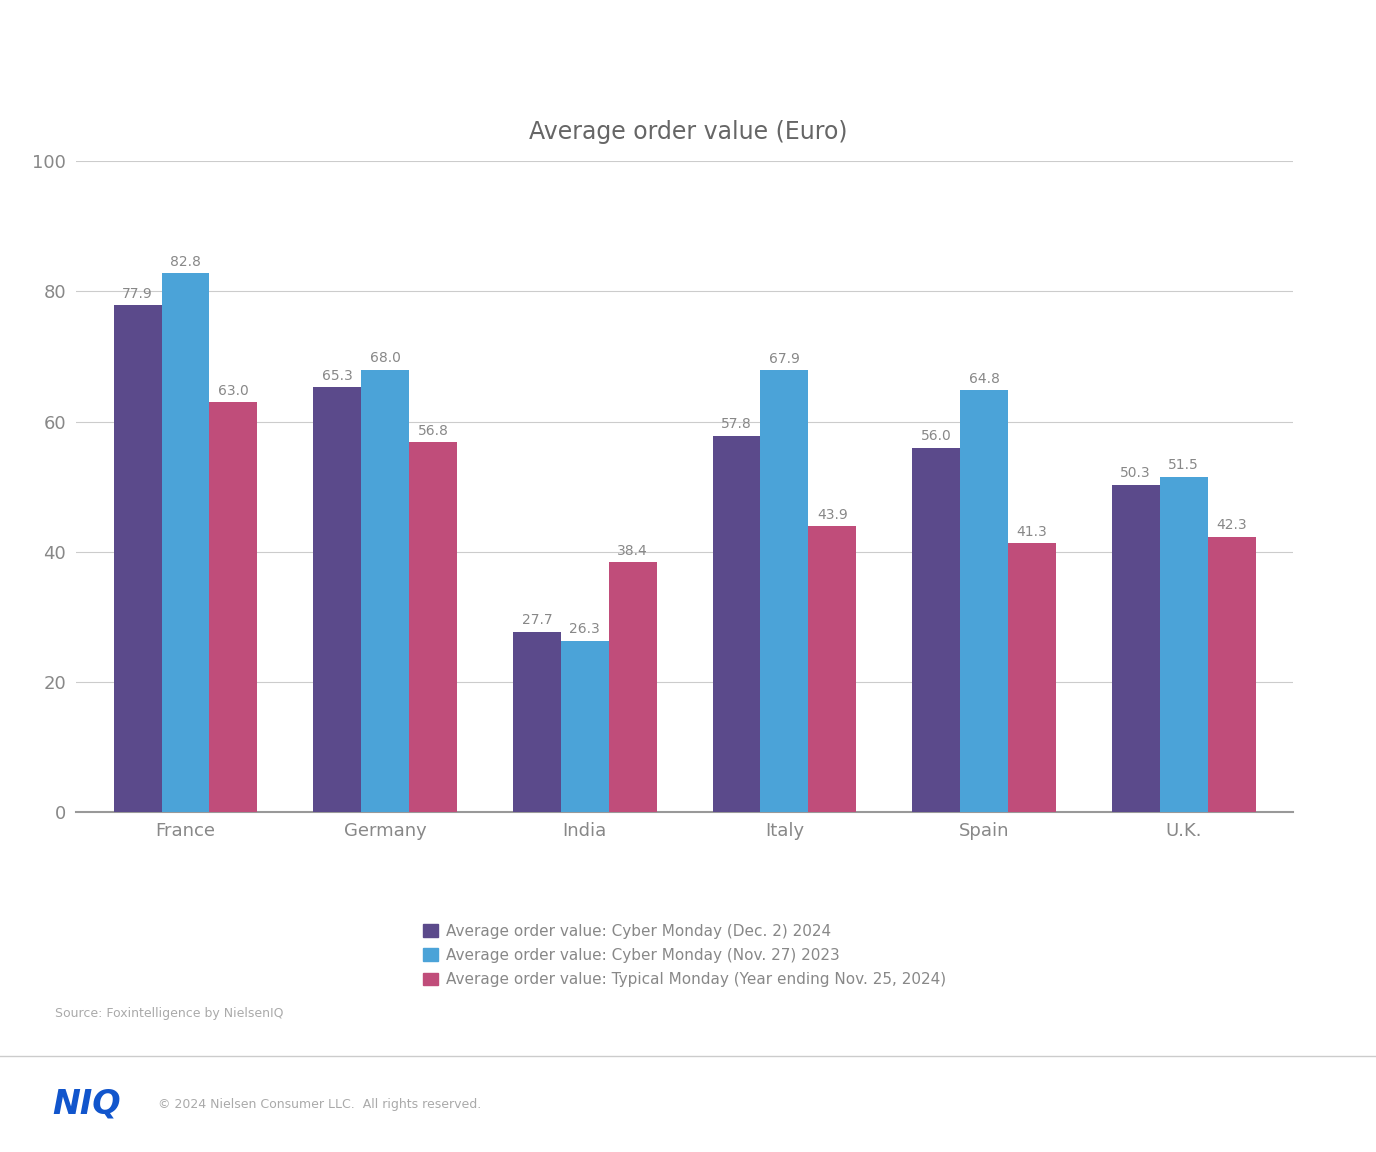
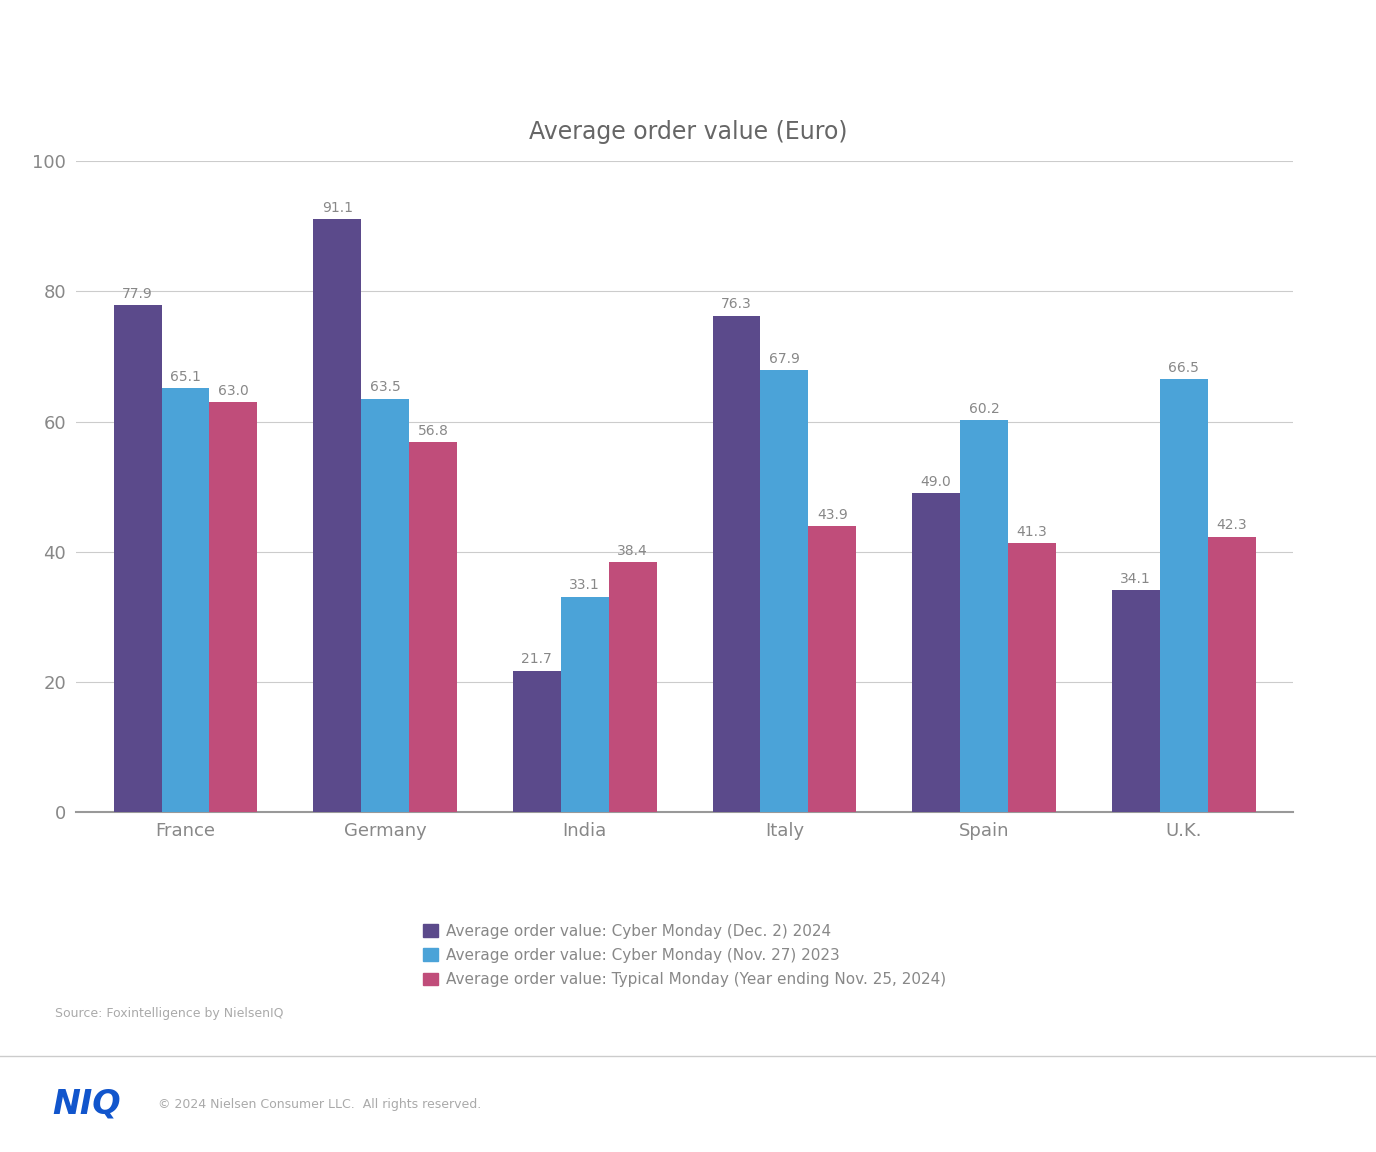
Average order value: Cyber Monday (Nov. 27) 2023/France: 82.8 -> 65.1
Average order value: Cyber Monday (Dec. 2) 2024/Germany: 65.3 -> 91.1
Average order value: Cyber Monday (Nov. 27) 2023/Germany: 68.0 -> 63.5
Average order value: Cyber Monday (Dec. 2) 2024/India: 27.7 -> 21.7
Average order value: Cyber Monday (Nov. 27) 2023/India: 26.3 -> 33.1
Average order value: Cyber Monday (Dec. 2) 2024/Italy: 57.8 -> 76.3
Average order value: Cyber Monday (Dec. 2) 2024/Spain: 56.0 -> 49.0
Average order value: Cyber Monday (Nov. 27) 2023/Spain: 64.8 -> 60.2
Average order value: Cyber Monday (Dec. 2) 2024/U.K.: 50.3 -> 34.1
Average order value: Cyber Monday (Nov. 27) 2023/U.K.: 51.5 -> 66.5
